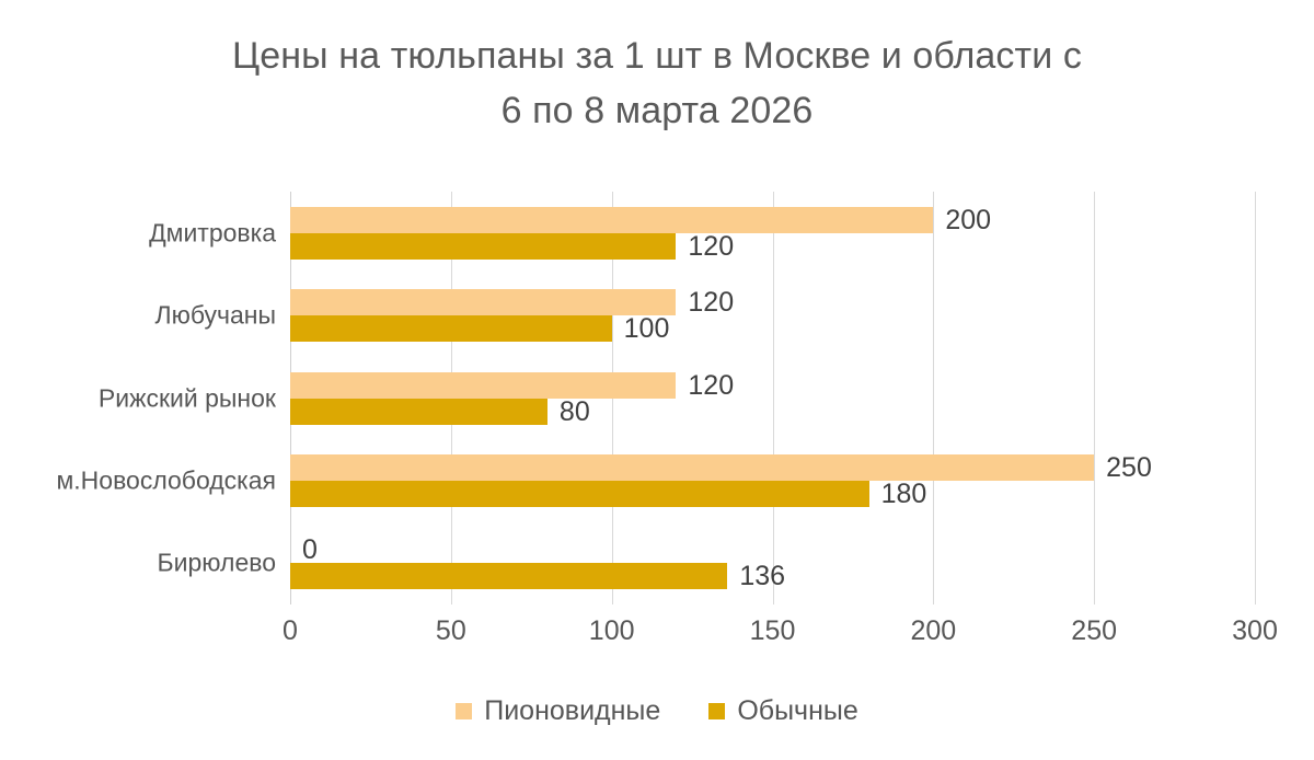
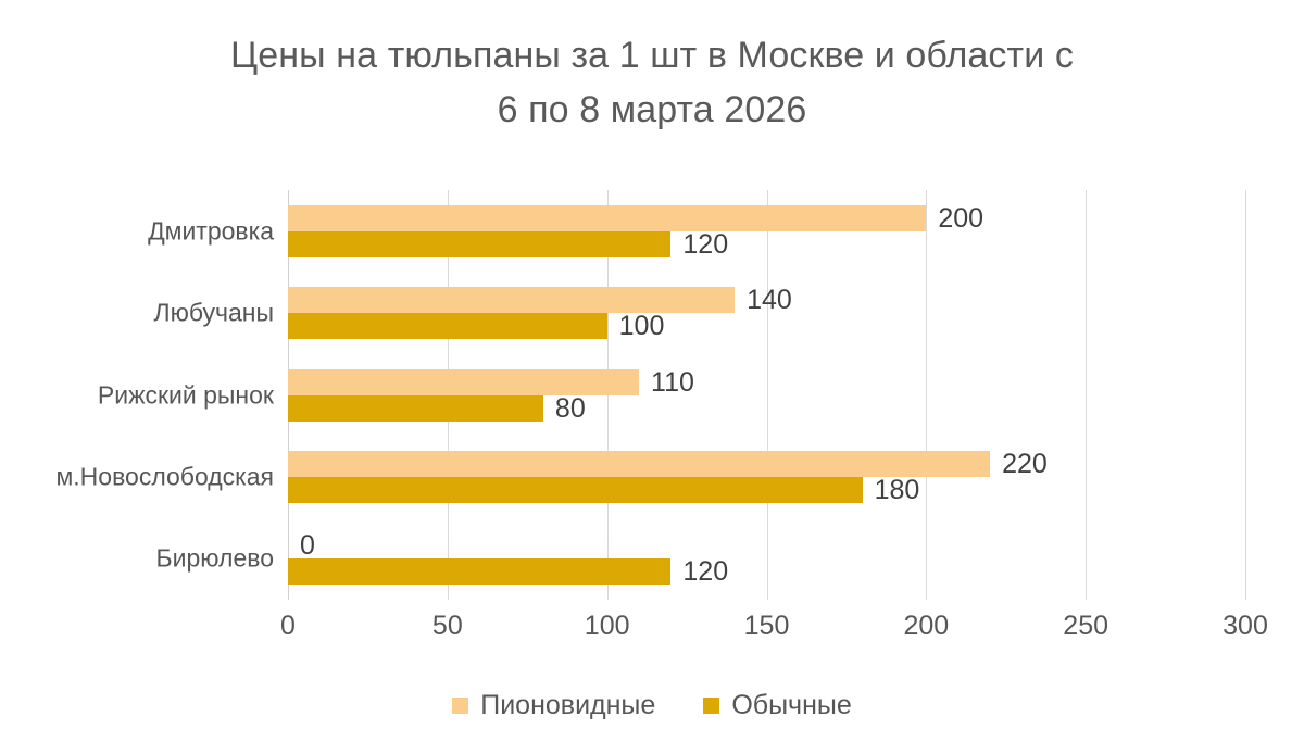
Пионовидные/Любучаны: 120 -> 140
Пионовидные/Рижский рынок: 120 -> 110
Пионовидные/м.Новослободская: 250 -> 220
Обычные/Бирюлево: 136 -> 120
